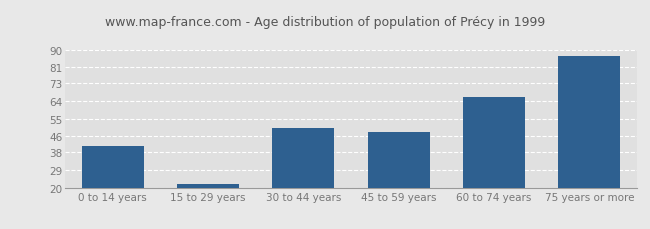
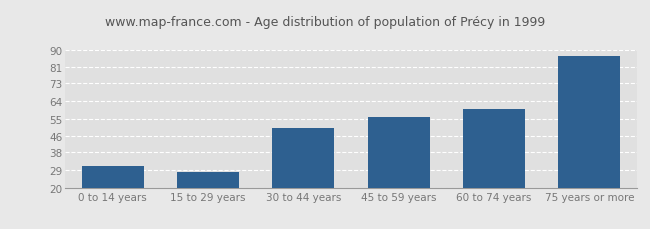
0 to 14 years: 41 -> 31
15 to 29 years: 22 -> 28
45 to 59 years: 48 -> 56
60 to 74 years: 66 -> 60
